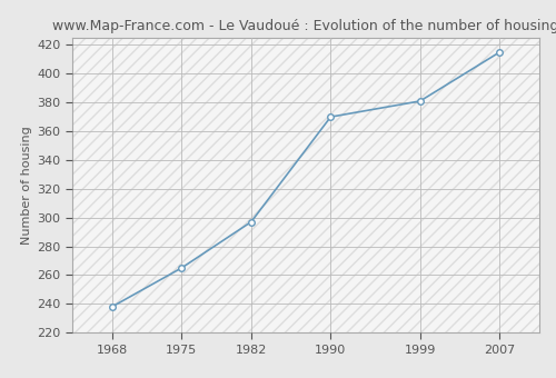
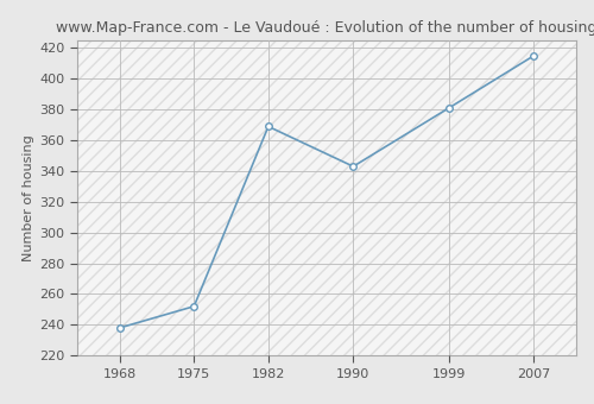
1975: 265 -> 252
1982: 297 -> 369
1990: 370 -> 343
